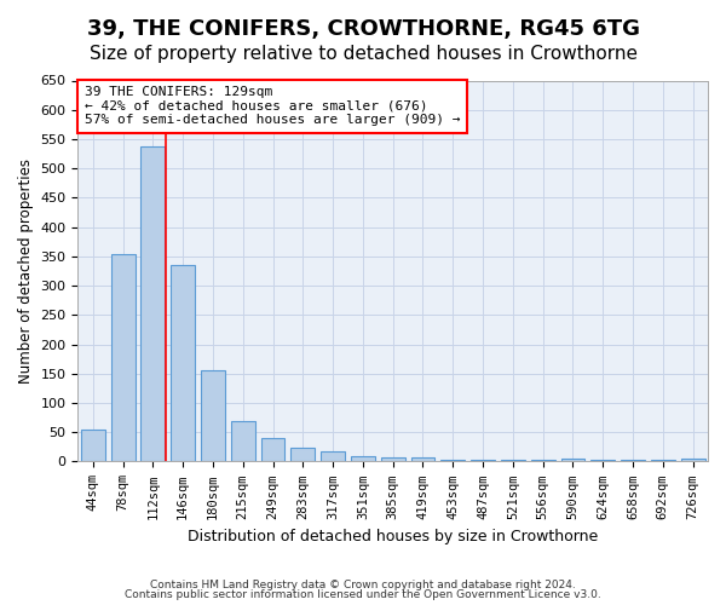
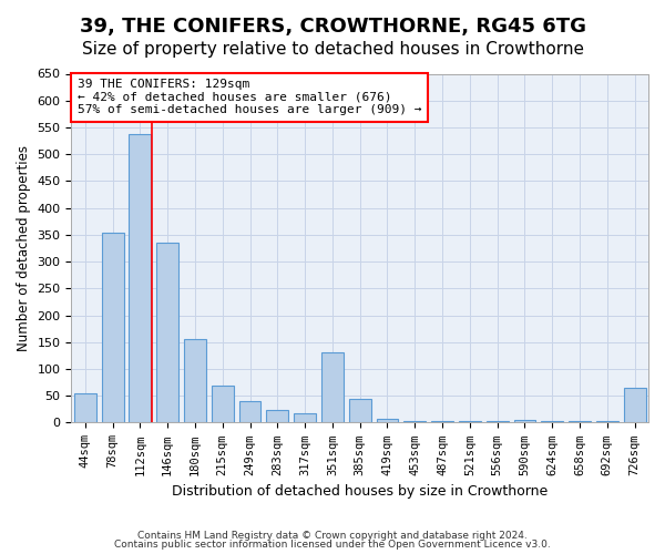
351sqm: 10 -> 130
385sqm: 8 -> 45
726sqm: 5 -> 65
